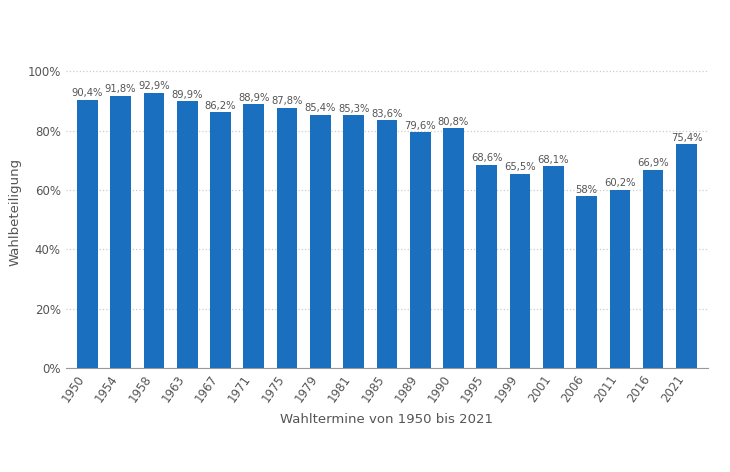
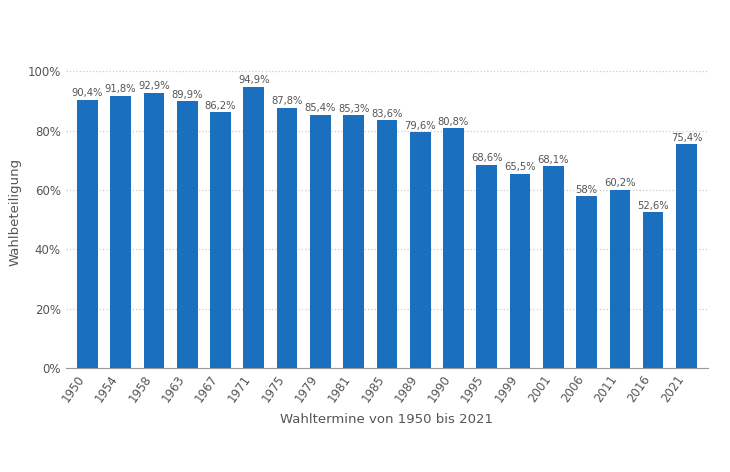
1971: 88,9% -> 94,9%
2016: 66,9% -> 52,6%
